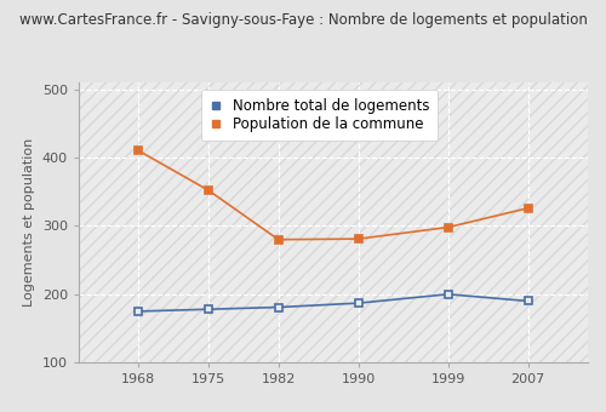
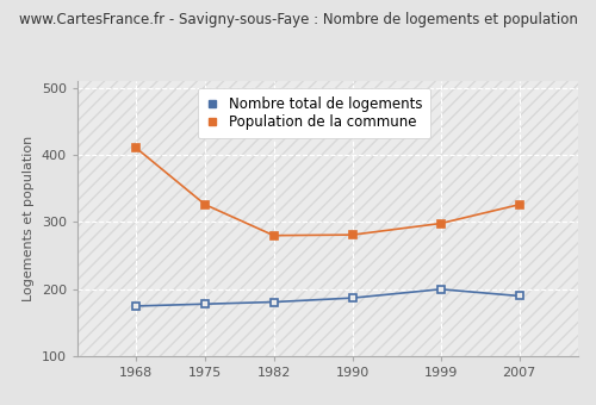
Population de la commune/1975: 352 -> 326
